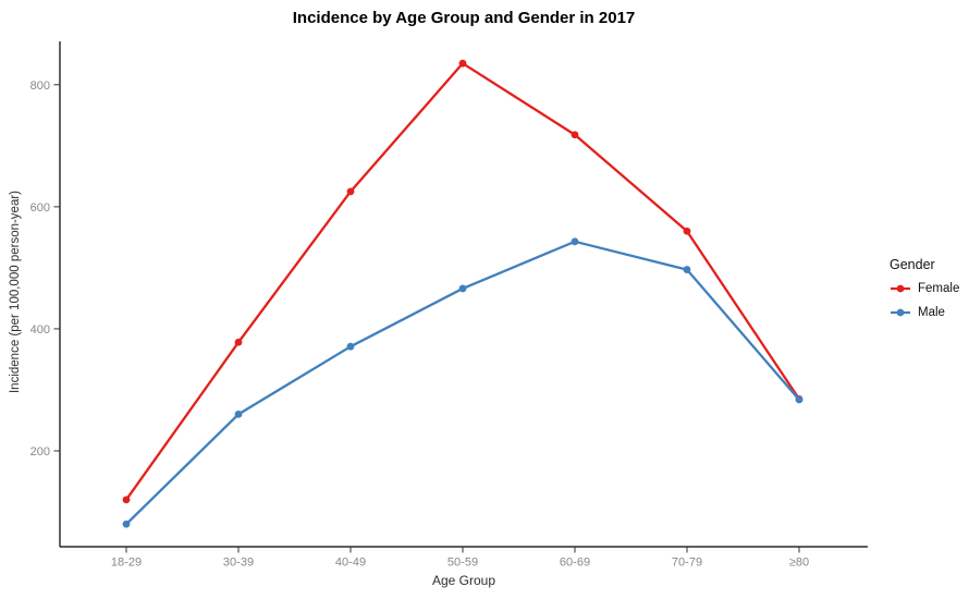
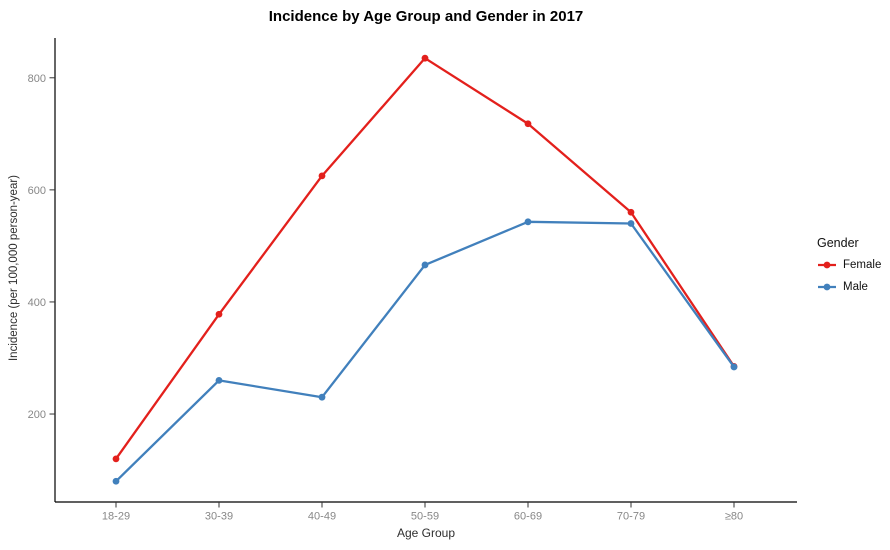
Male/40-49: 370 -> 230
Male/70-79: 500 -> 540
